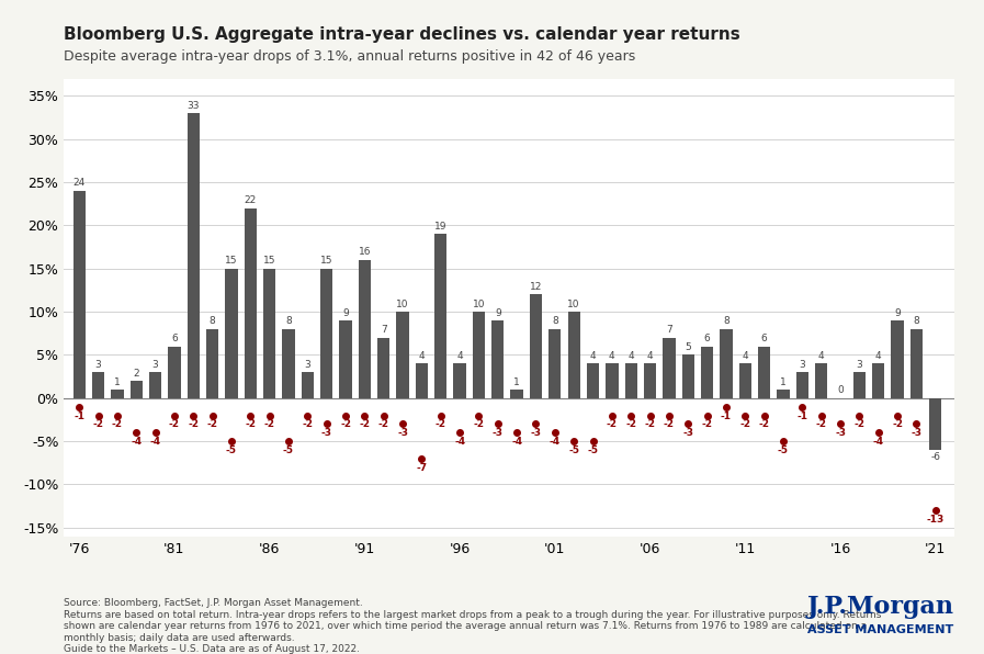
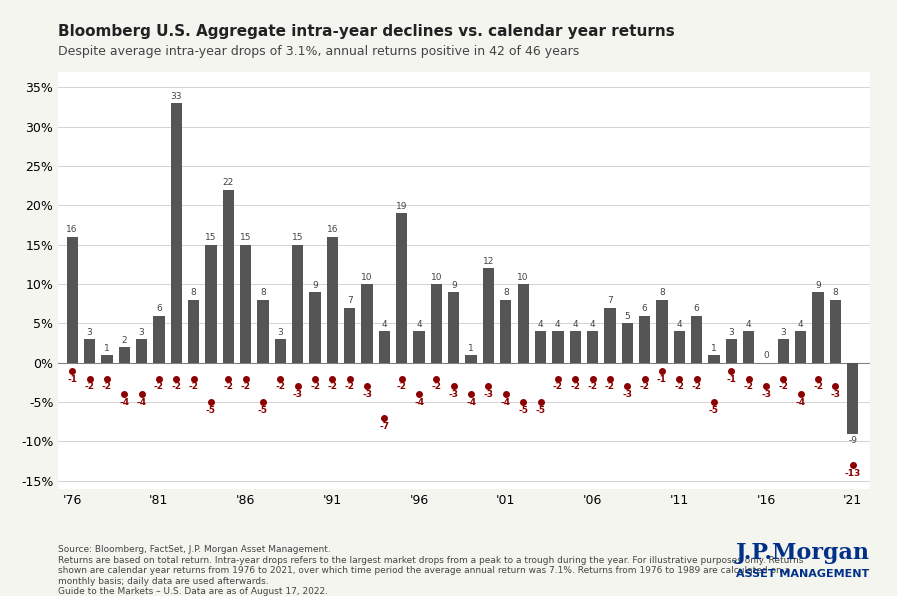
'76: 24 -> 16
'21: -6 -> -9
